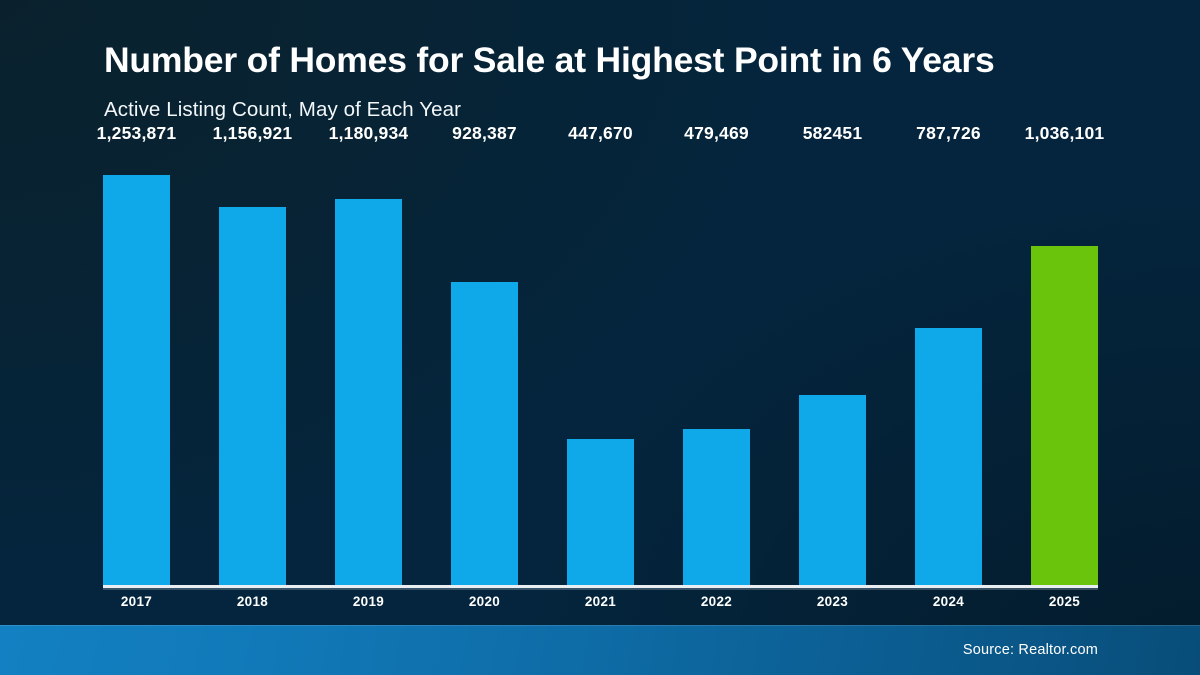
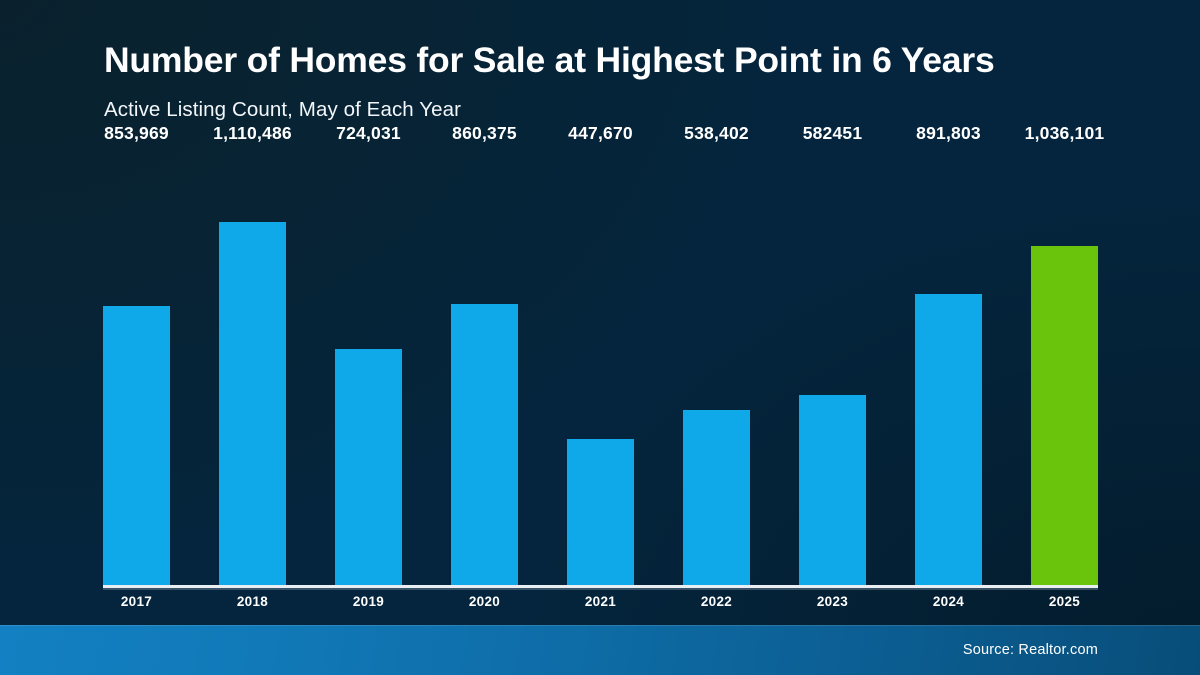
2017: 1,253,871 -> 853,969
2018: 1,156,921 -> 1,110,486
2019: 1,180,934 -> 724,031
2020: 928,387 -> 860,375
2022: 479,469 -> 538,402
2024: 787,726 -> 891,803
